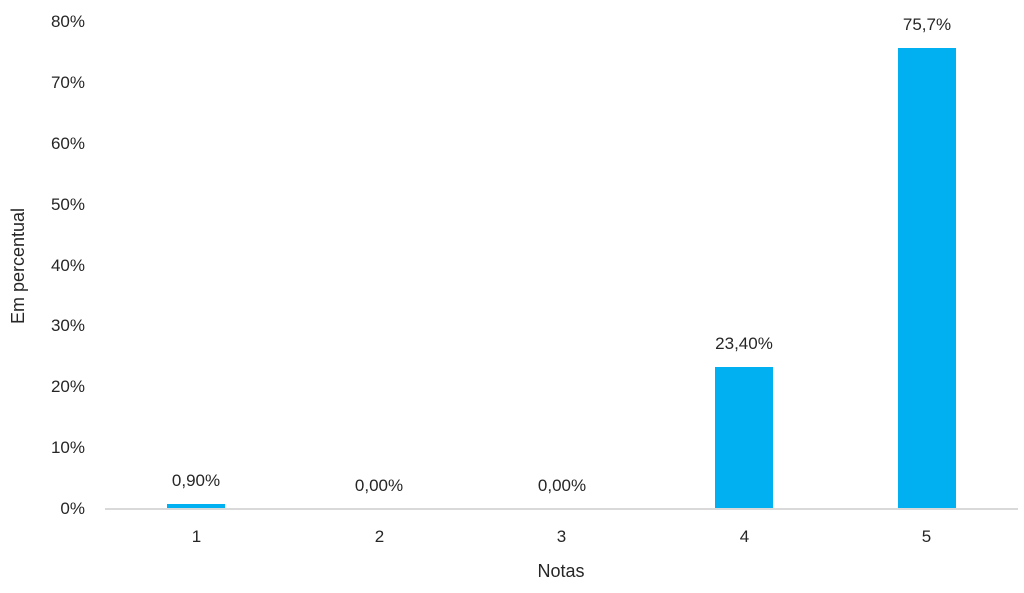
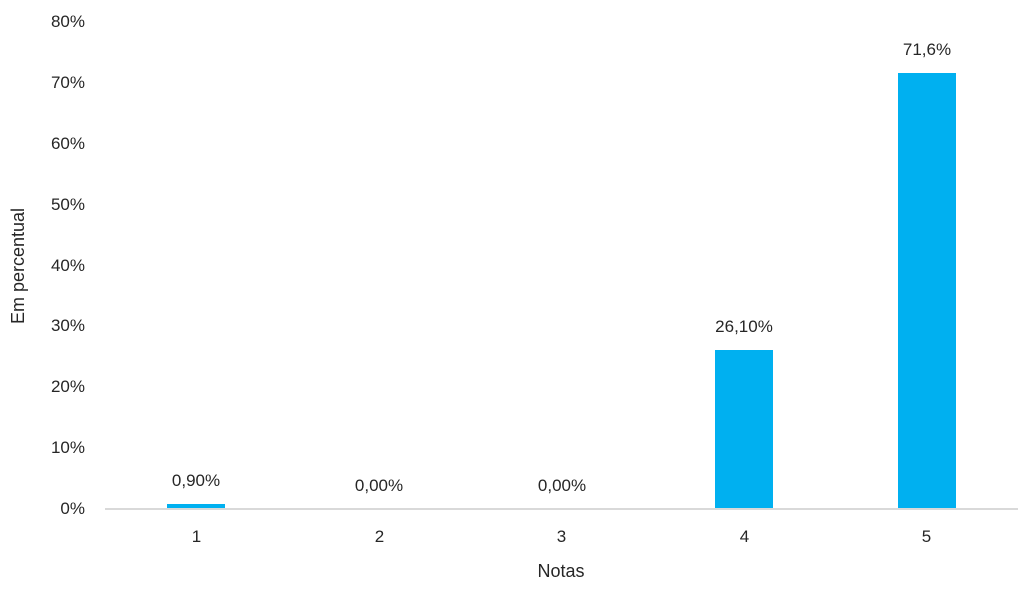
4: 23,40% -> 26,10%
5: 75,7% -> 71,6%
